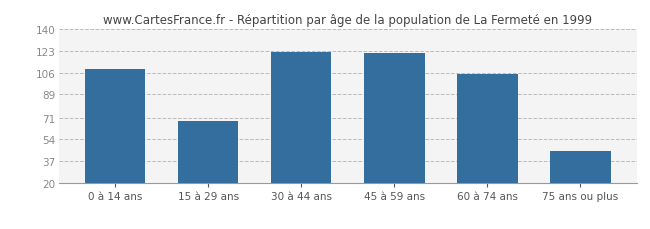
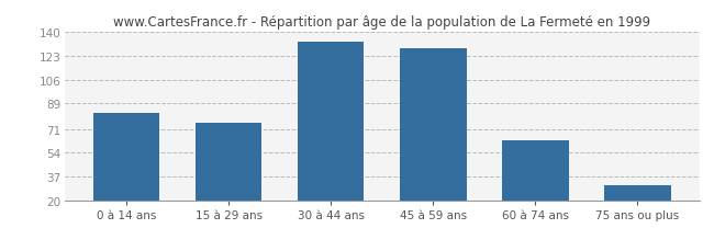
0 à 14 ans: 109 -> 82
15 à 29 ans: 68 -> 75
30 à 44 ans: 122 -> 133
45 à 59 ans: 121 -> 128
60 à 74 ans: 105 -> 63
75 ans ou plus: 45 -> 31
